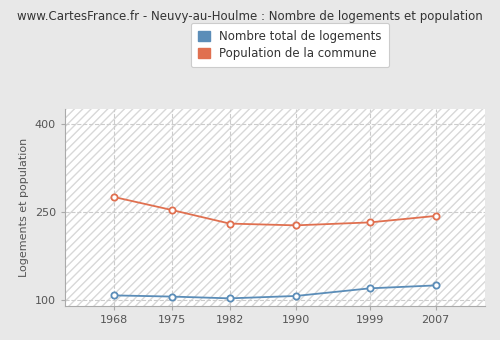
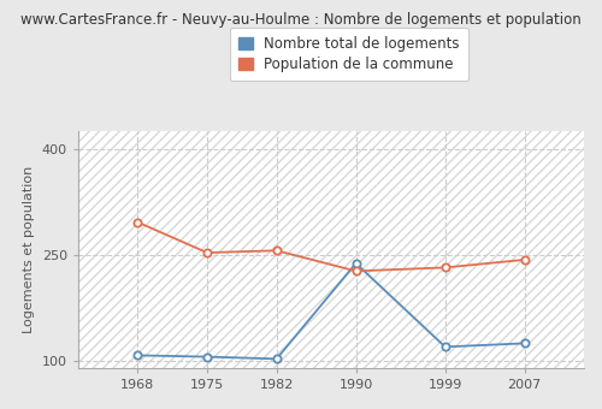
Population de la commune/1968: 275 -> 296
Population de la commune/1982: 230 -> 256
Nombre total de logements/1990: 107 -> 238
